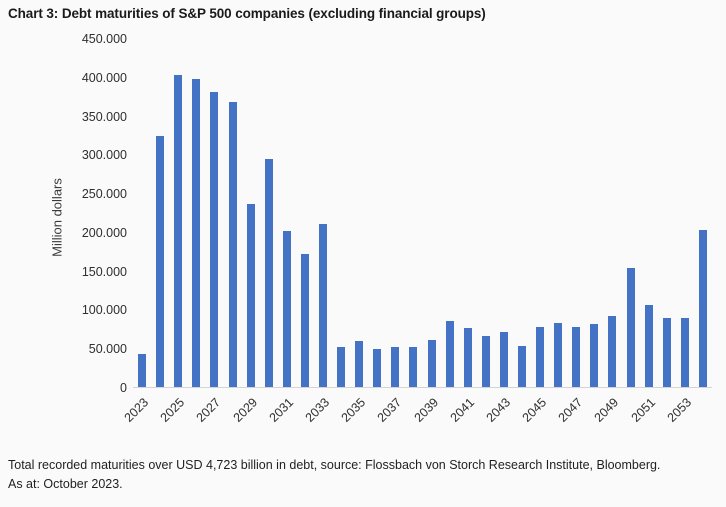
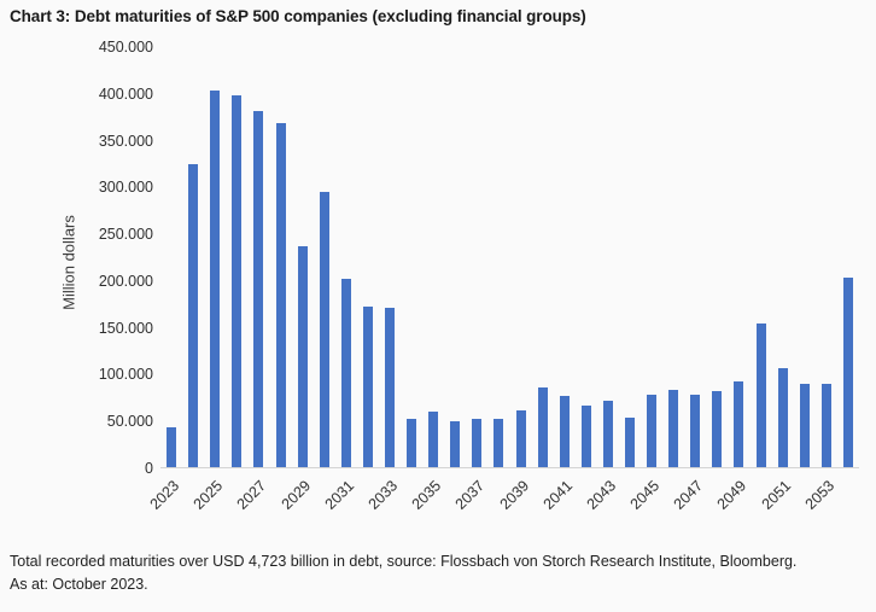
2033: 210000 -> 170000
